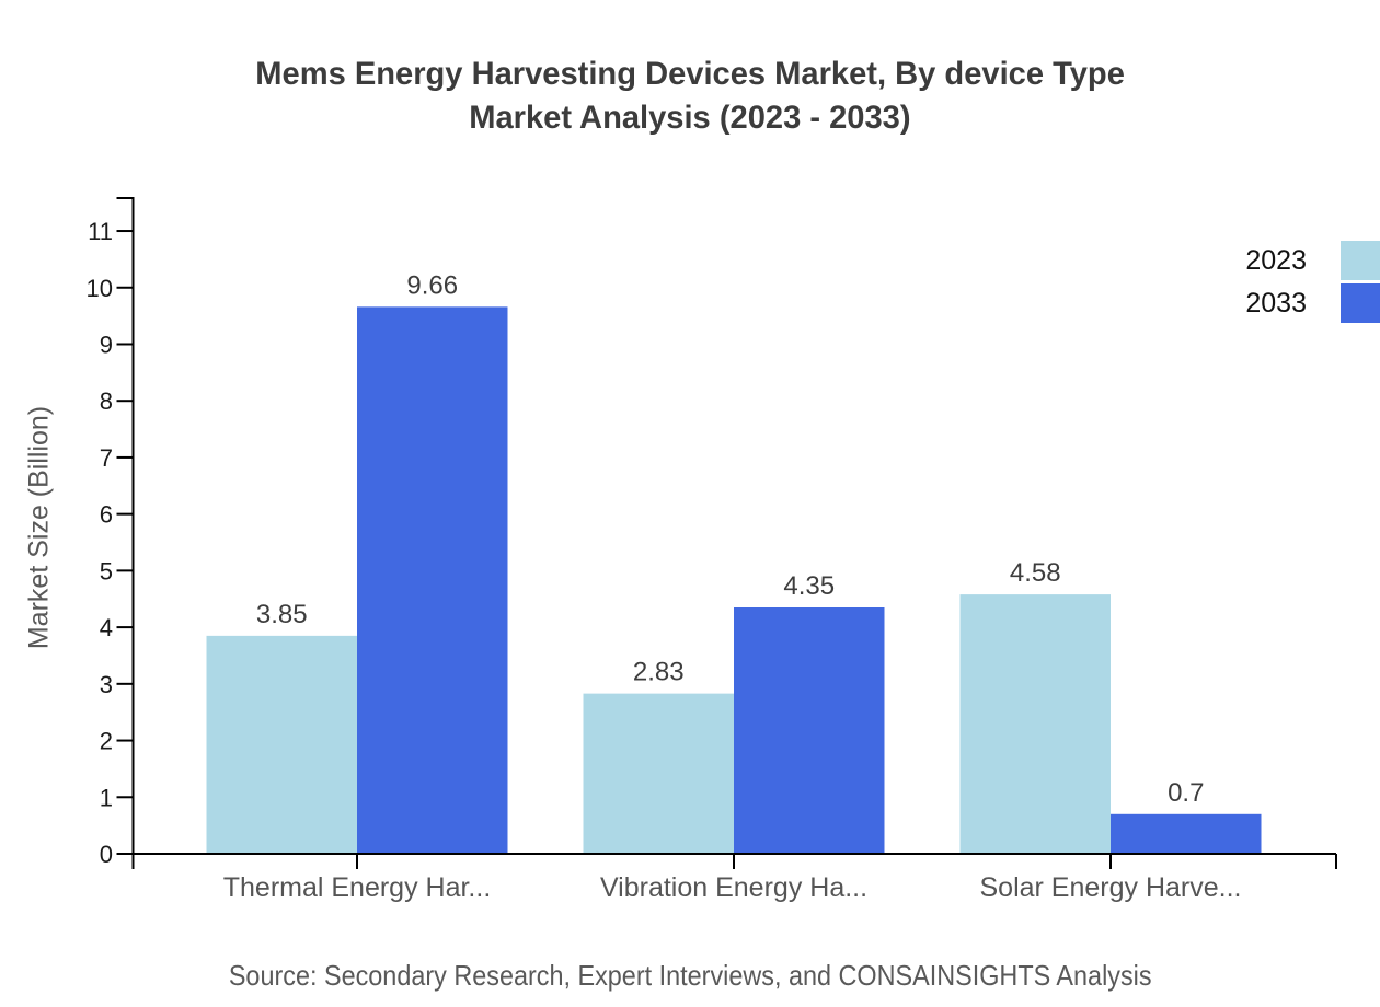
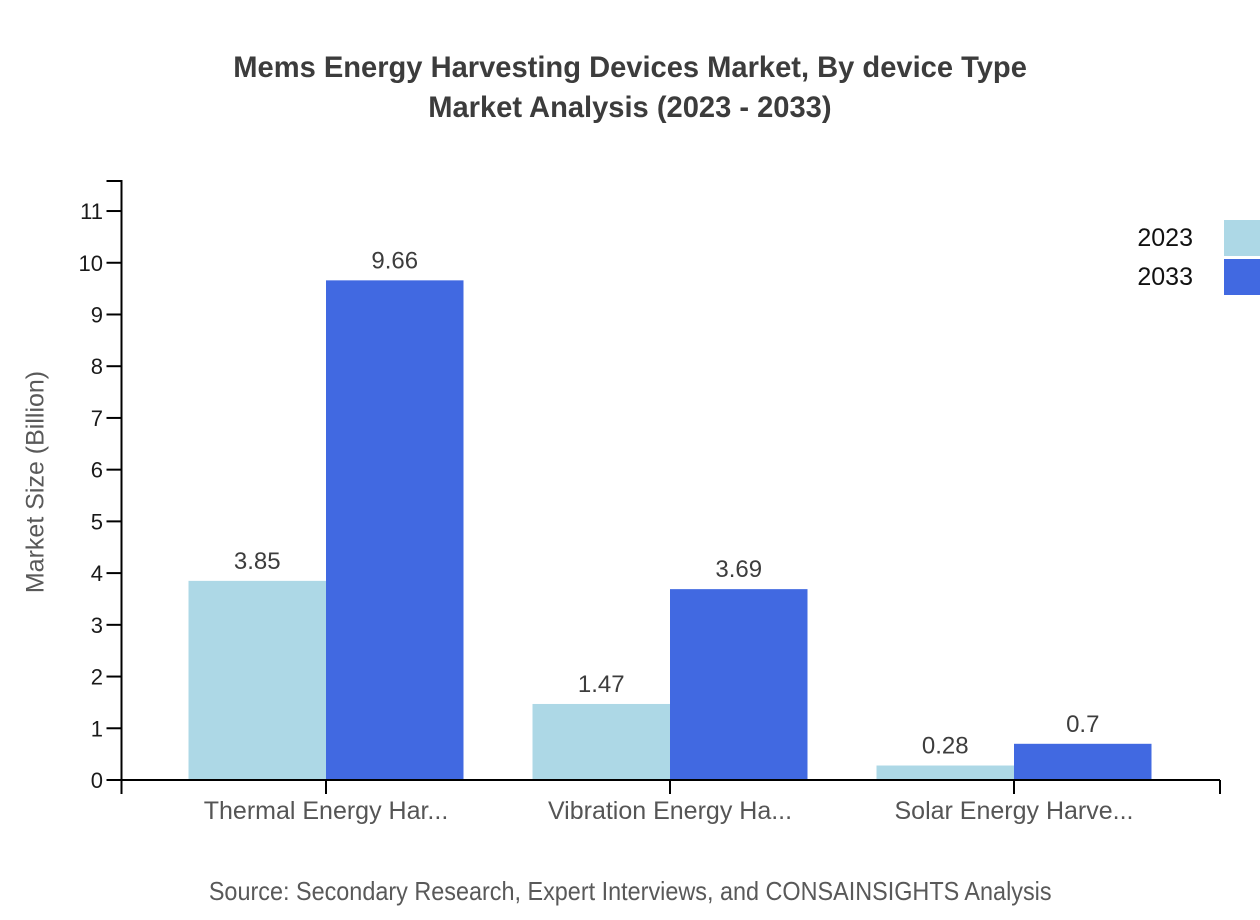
2023/Vibration Energy Ha...: 2.83 -> 1.47
2033/Vibration Energy Ha...: 4.35 -> 3.69
2023/Solar Energy Harve...: 4.58 -> 0.28
